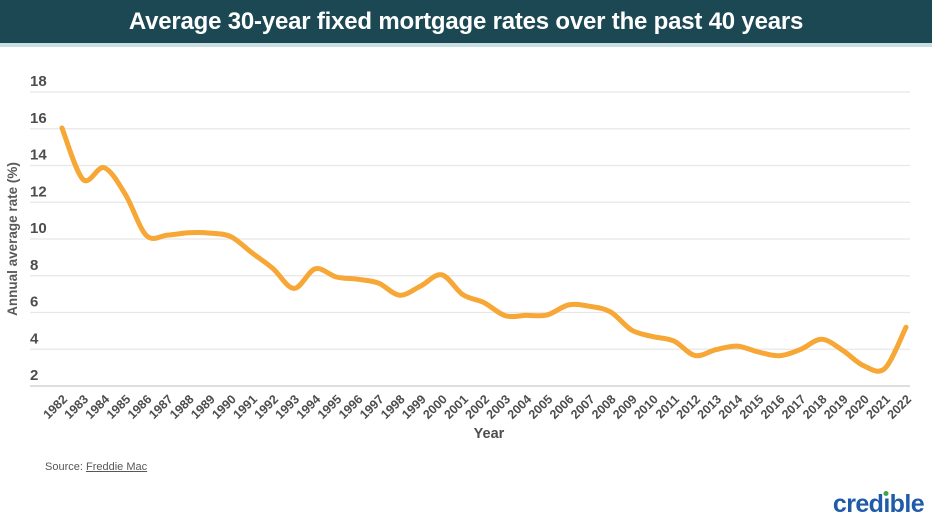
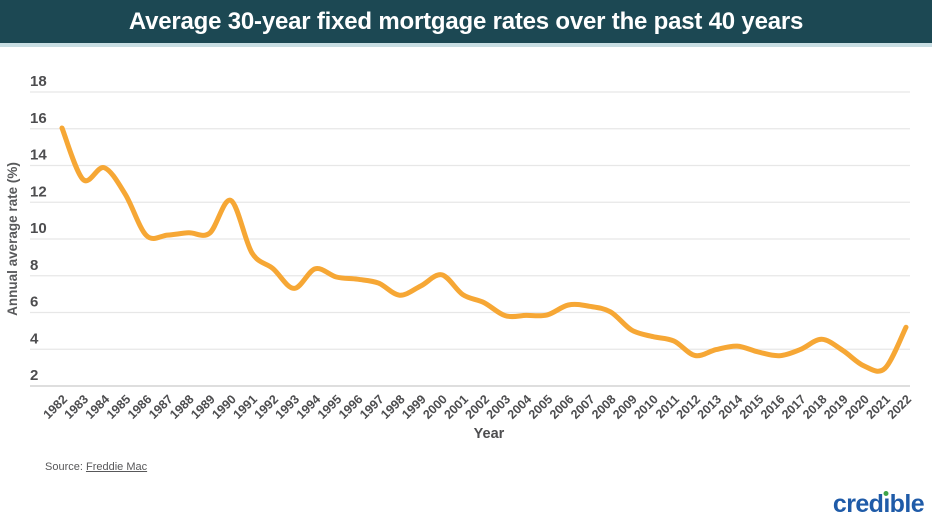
1990: 10.1 -> 12.1
